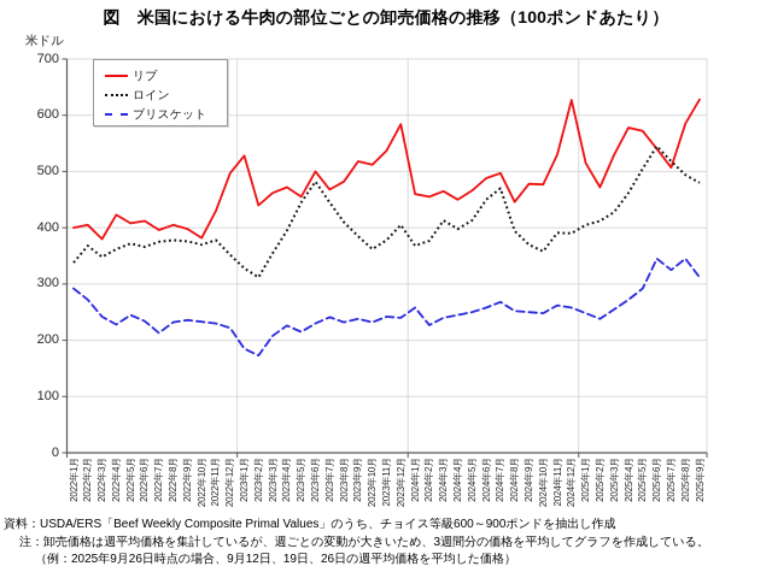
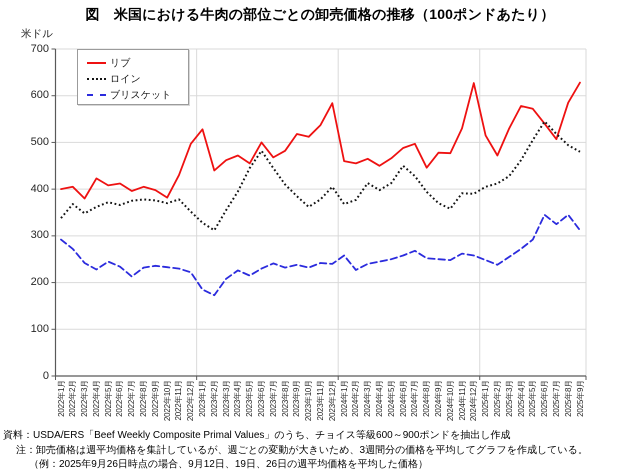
ロイン/2024年7月: 470 -> 430
